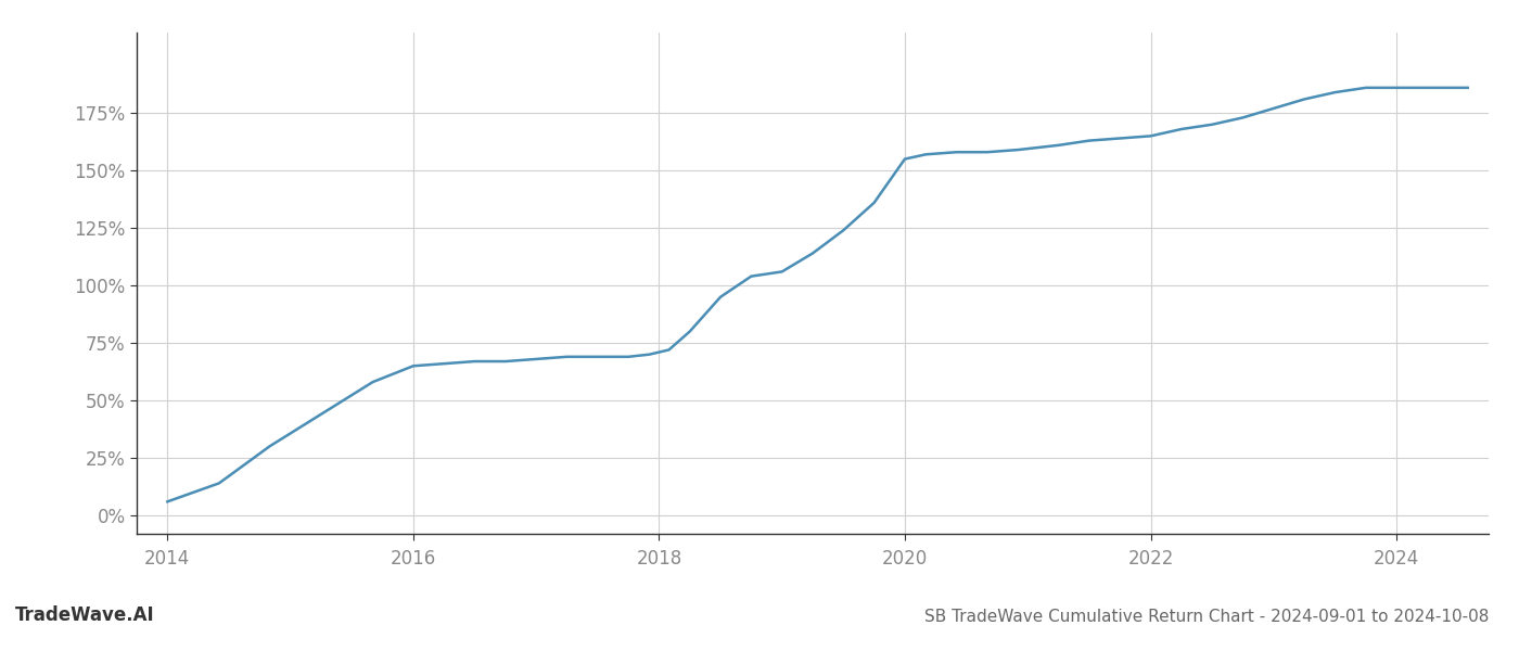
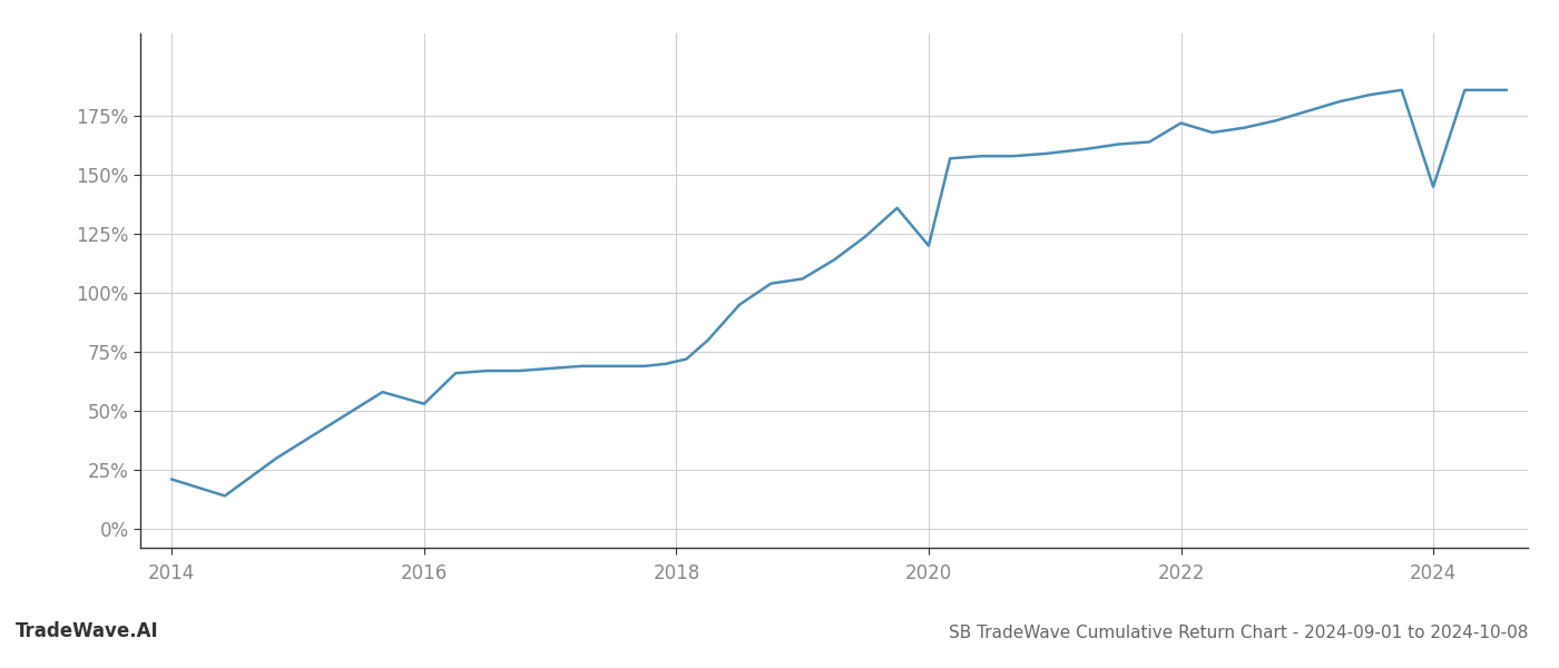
2014: 6% -> 21%
2016: 65% -> 53%
2020: 155% -> 120%
2022: 165% -> 172%
2024: 186% -> 145%
